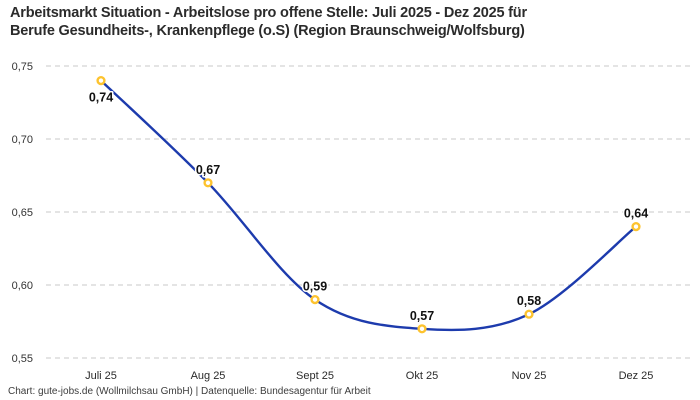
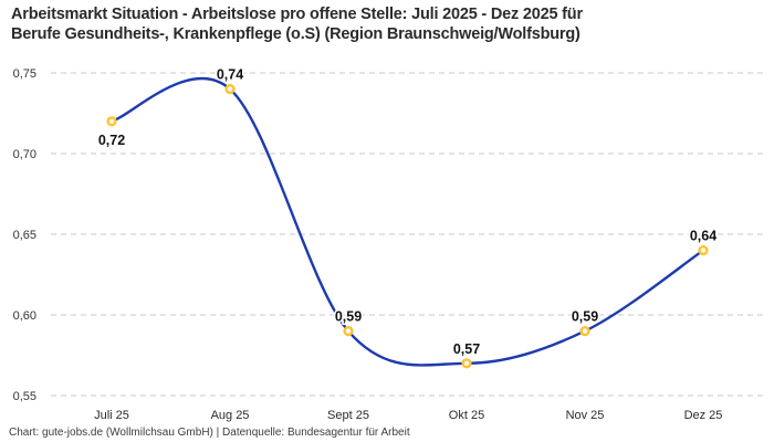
Juli 25: 0,74 -> 0,72
Aug 25: 0,67 -> 0,74
Nov 25: 0,58 -> 0,59
